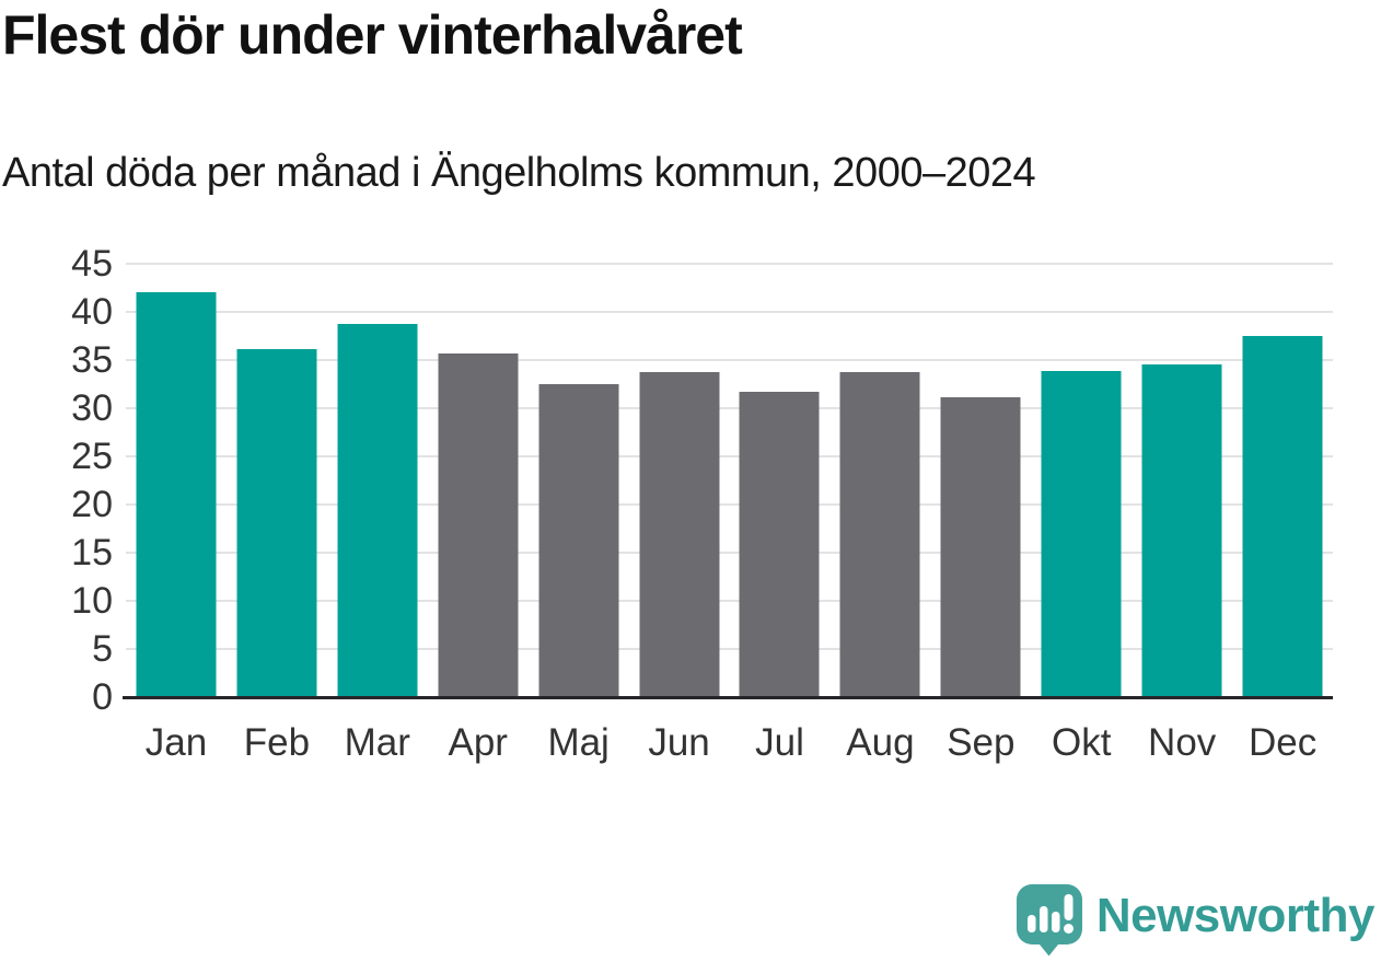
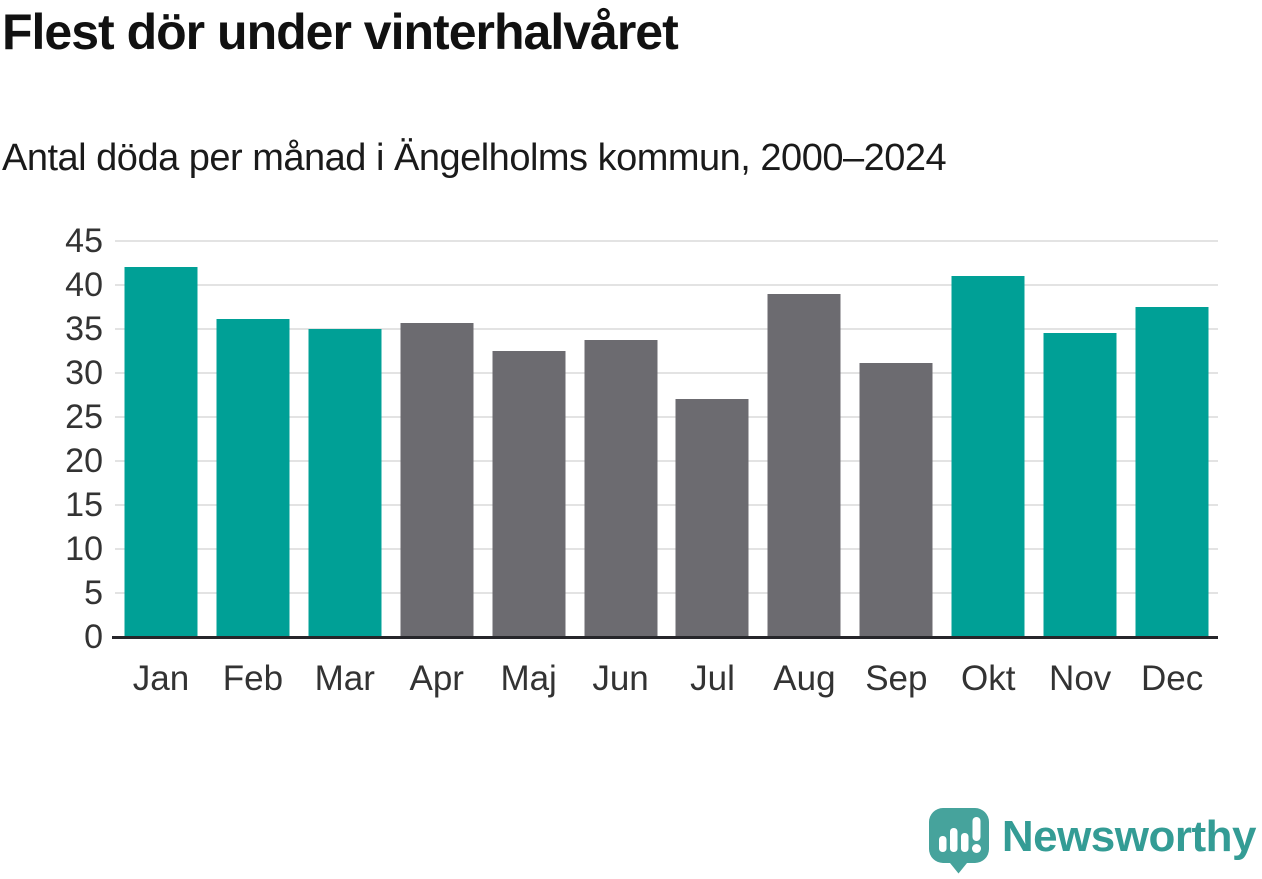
Mar: 39 -> 35
Jul: 32 -> 27
Aug: 34 -> 39
Okt: 34 -> 41
